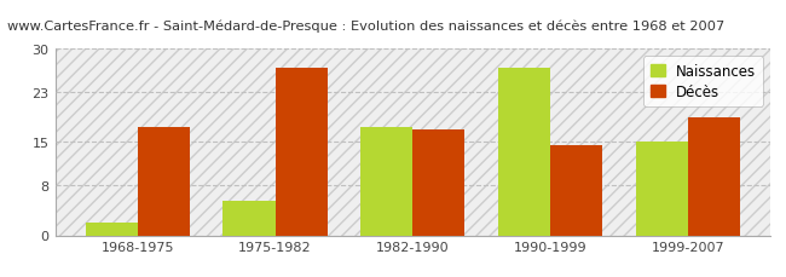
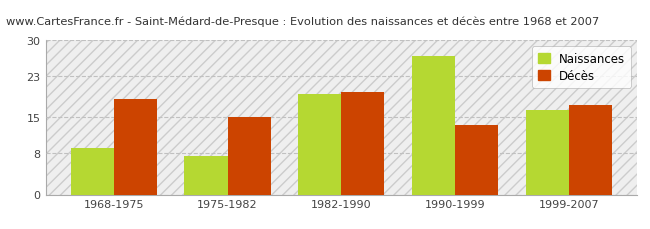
Naissances/1968-1975: 2.0 -> 9.0
Décès/1968-1975: 17.4 -> 18.5
Naissances/1975-1982: 5.6 -> 7.5
Décès/1975-1982: 27.0 -> 15.0
Naissances/1982-1990: 17.4 -> 19.5
Décès/1982-1990: 17.0 -> 20.0
Décès/1990-1999: 14.6 -> 13.5
Naissances/1999-2007: 15.0 -> 16.5
Décès/1999-2007: 19.0 -> 17.5
